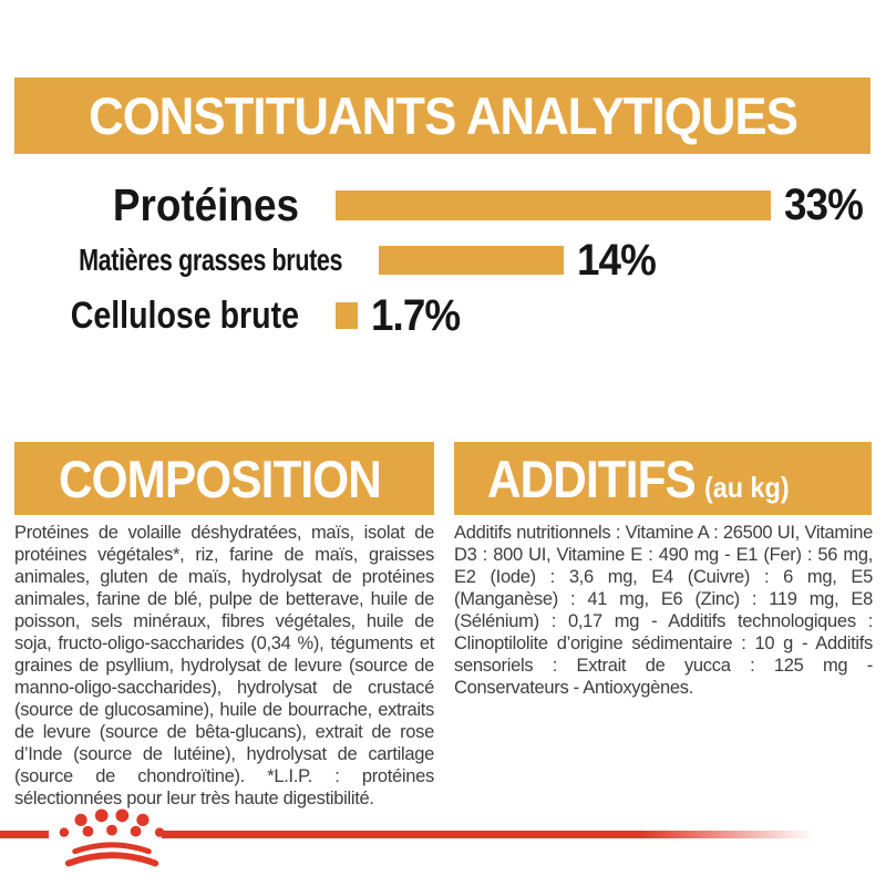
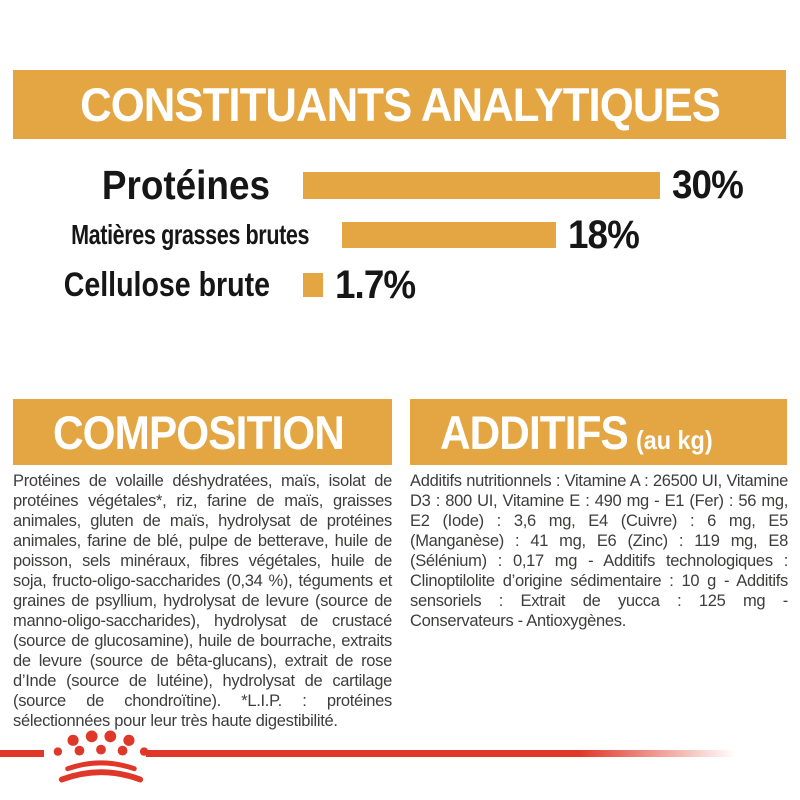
Protéines: 33% -> 30%
Matières grasses brutes: 14% -> 18%
